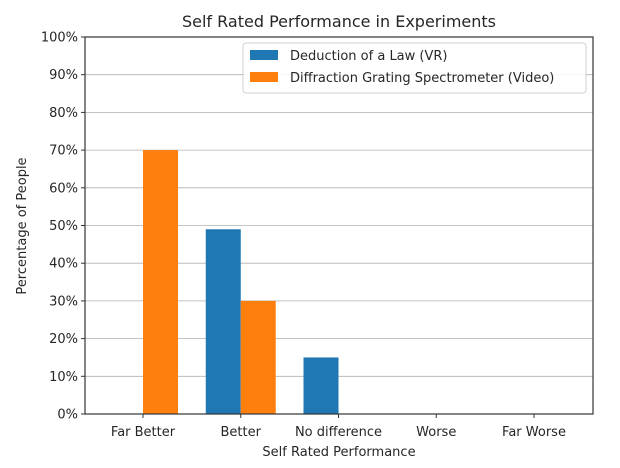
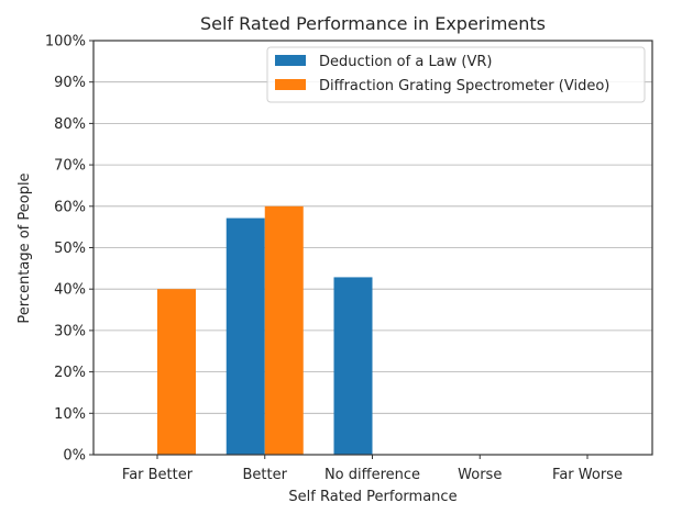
Diffraction Grating Spectrometer (Video)/Far Better: 70% -> 40%
Deduction of a Law (VR)/Better: 49% -> 57%
Diffraction Grating Spectrometer (Video)/Better: 30% -> 60%
Deduction of a Law (VR)/No difference: 15% -> 43%
